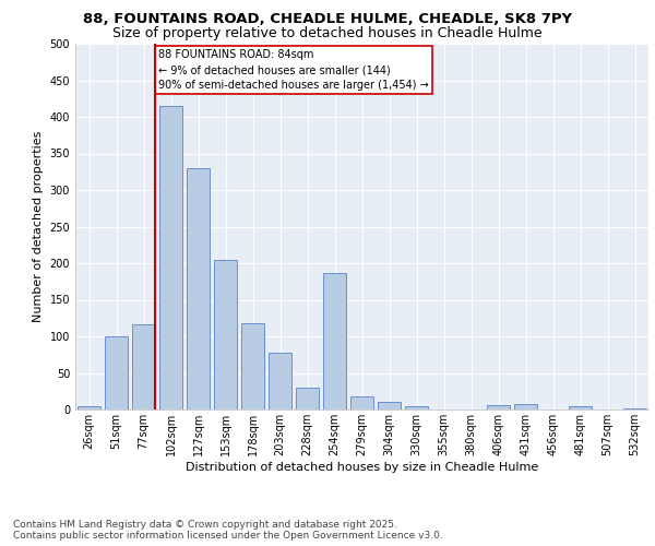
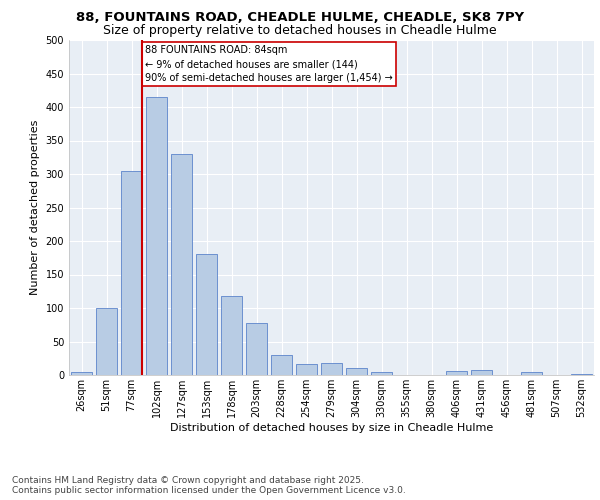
77sqm: 116 -> 305
153sqm: 204 -> 180
254sqm: 186 -> 17
